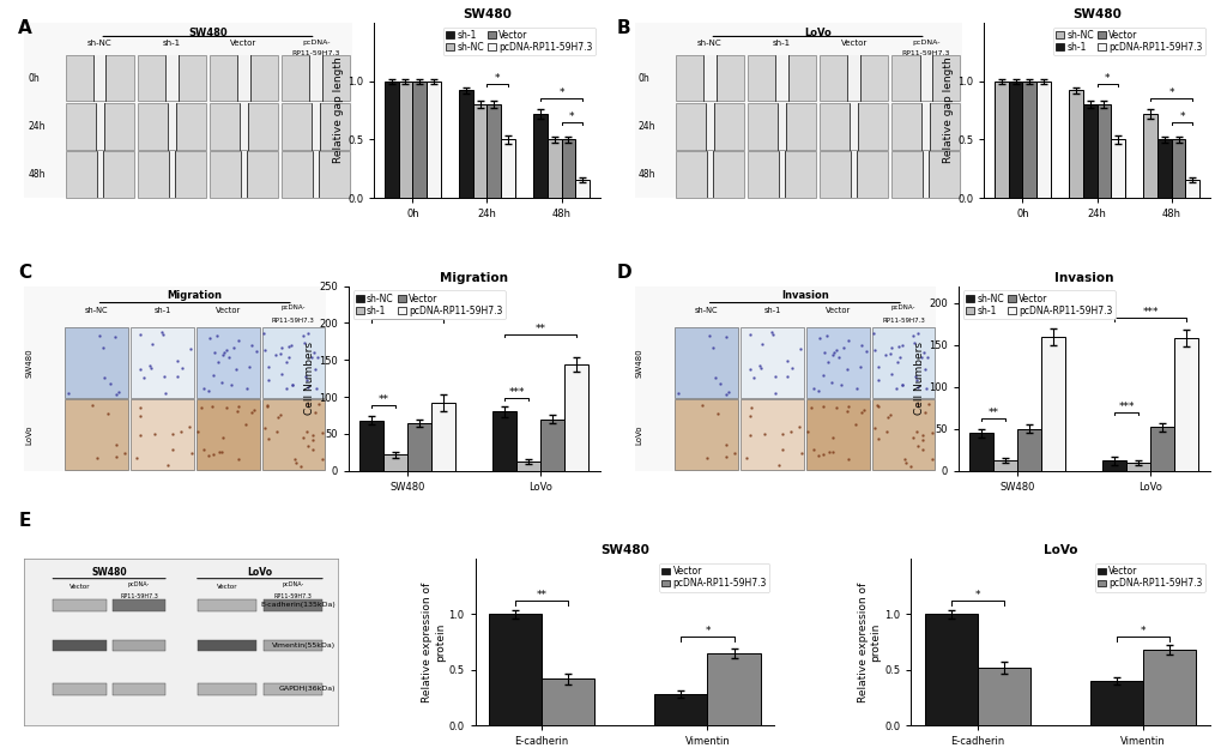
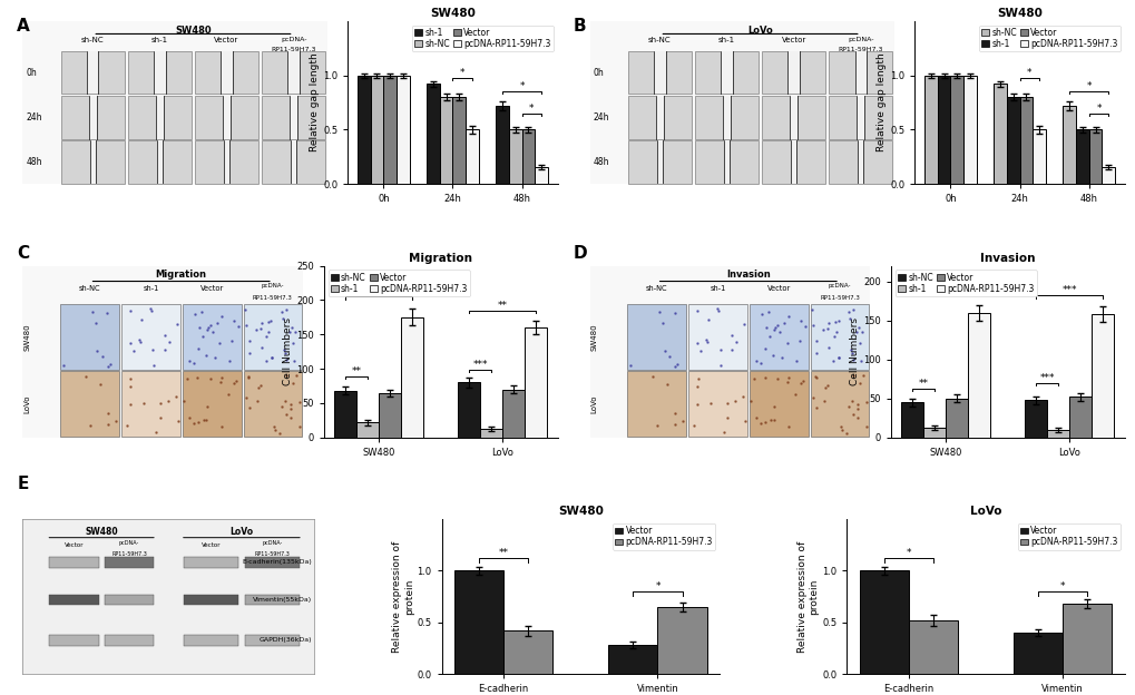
Migration/pcDNA-RP11-59H7.3/SW480: 92 -> 175
Migration/pcDNA-RP11-59H7.3/LoVo: 144 -> 160
Invasion/sh-NC/LoVo: 12 -> 48
